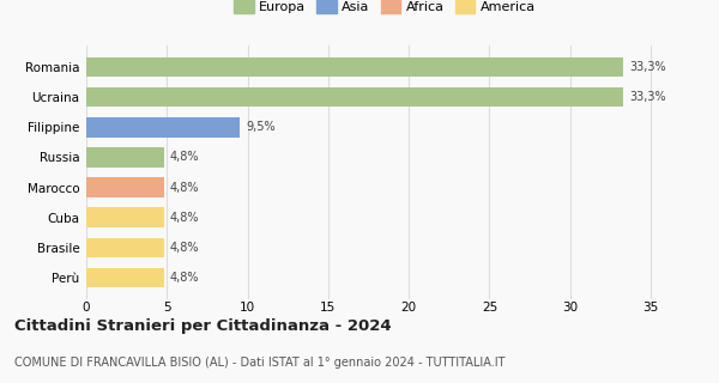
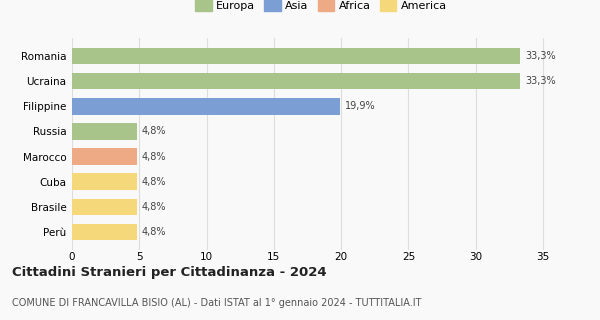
Filippine: 9,5% -> 19,9%
